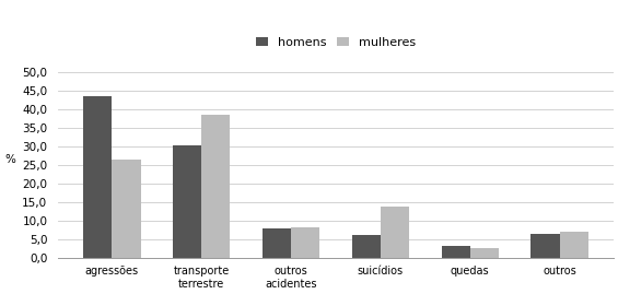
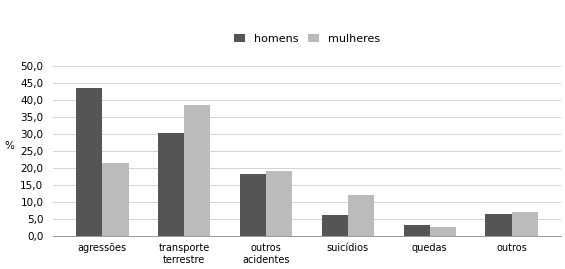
mulheres/agressões: 26,5 -> 21,5
homens/outros acidentes: 7,7 -> 18,0
mulheres/outros acidentes: 8,0 -> 19,0
mulheres/suicídios: 13,8 -> 12,0
